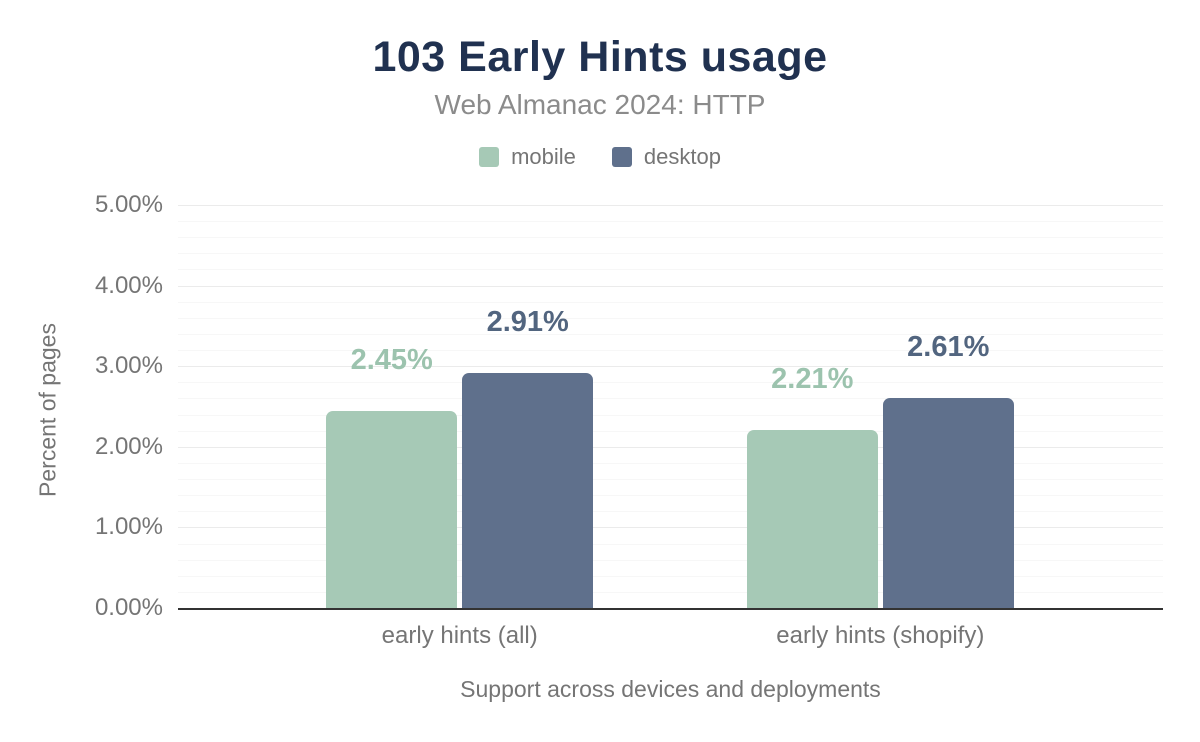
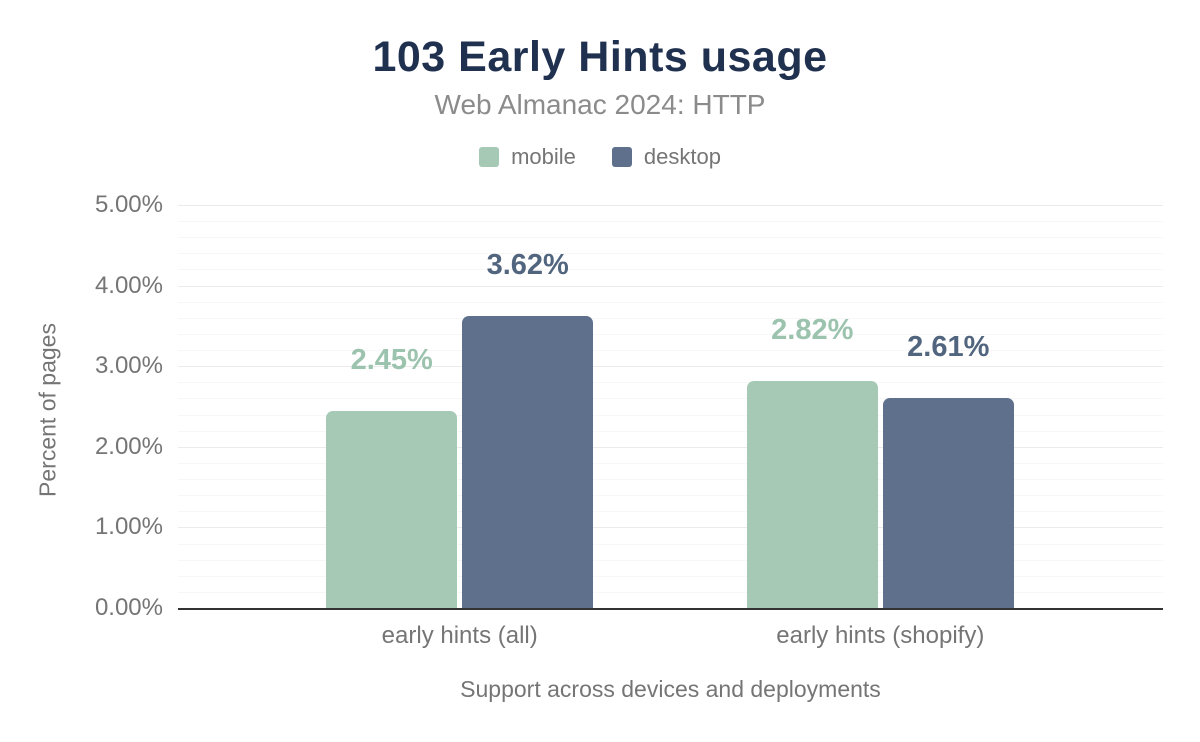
desktop/early hints (all): 2.91% -> 3.62%
mobile/early hints (shopify): 2.21% -> 2.82%
